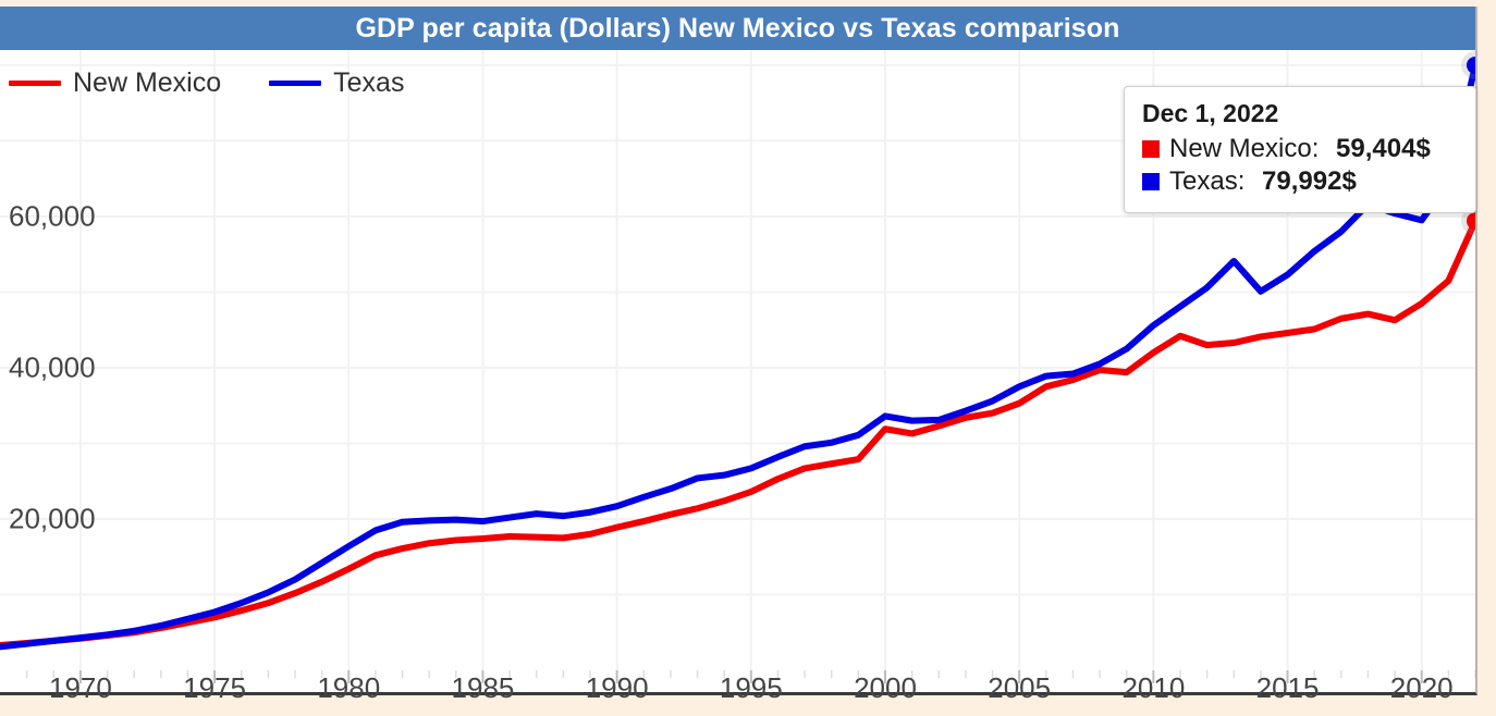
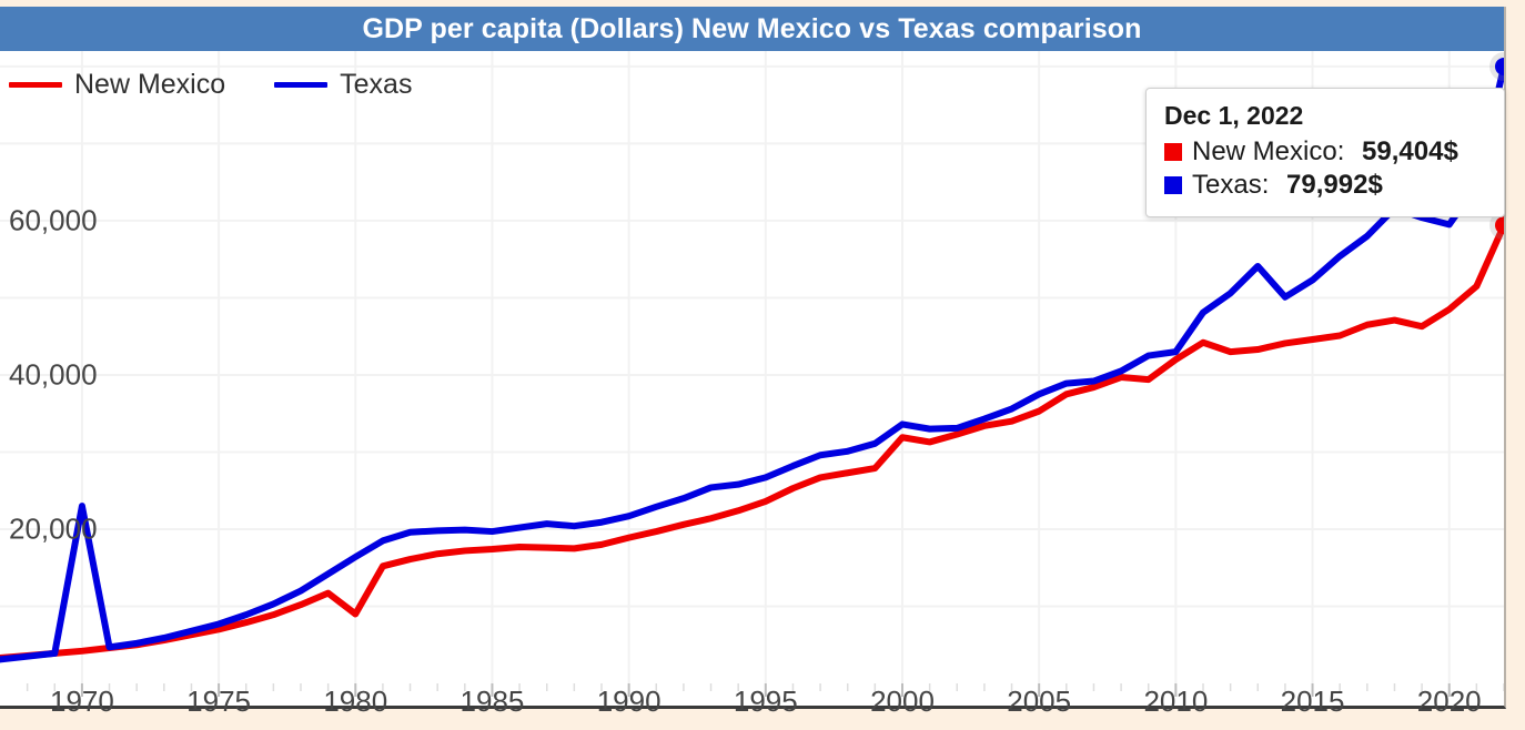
Texas/1970: 4000 -> 23000
New Mexico/1980: 13000 -> 9000
Texas/2010: 46000 -> 43000
